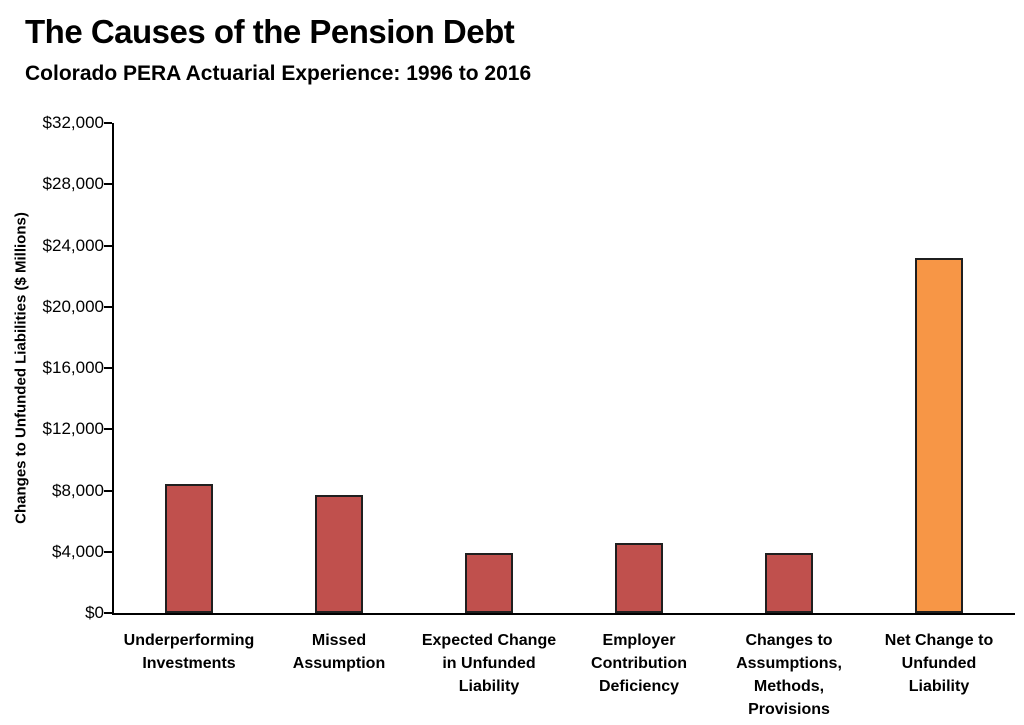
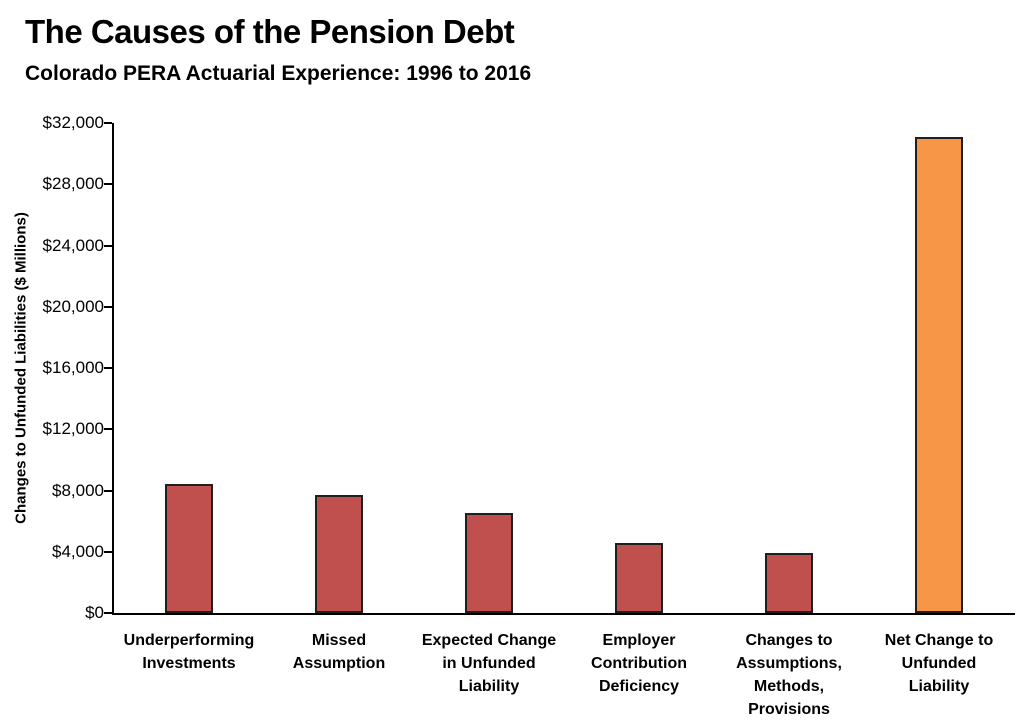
Expected Change in Unfunded Liability: $3900 -> $6600
Net Change to Unfunded Liability: $23200 -> $31100
